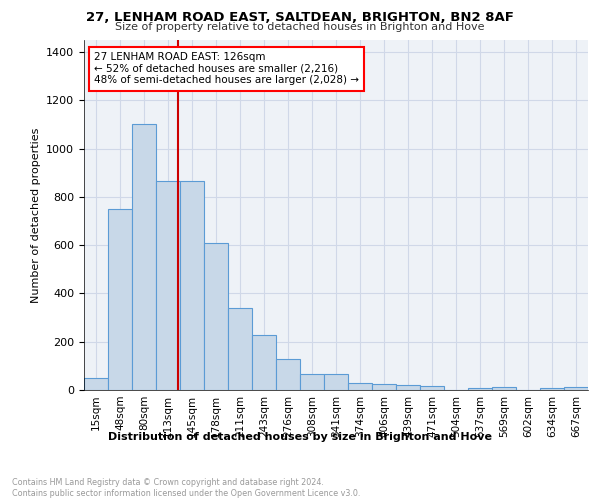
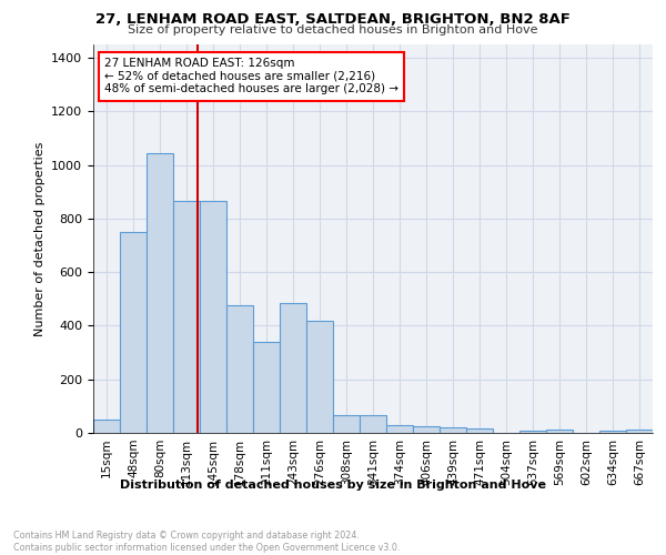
80sqm: 1100 -> 1045
178sqm: 610 -> 475
243sqm: 228 -> 485
276sqm: 130 -> 420
